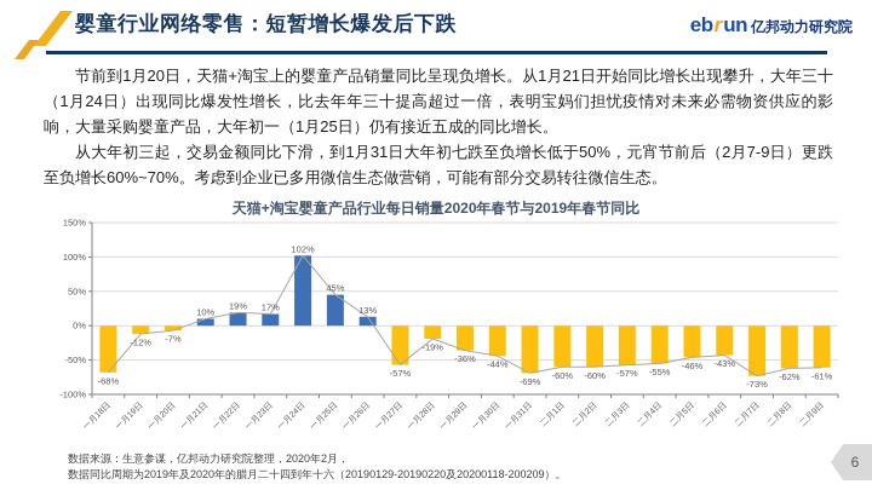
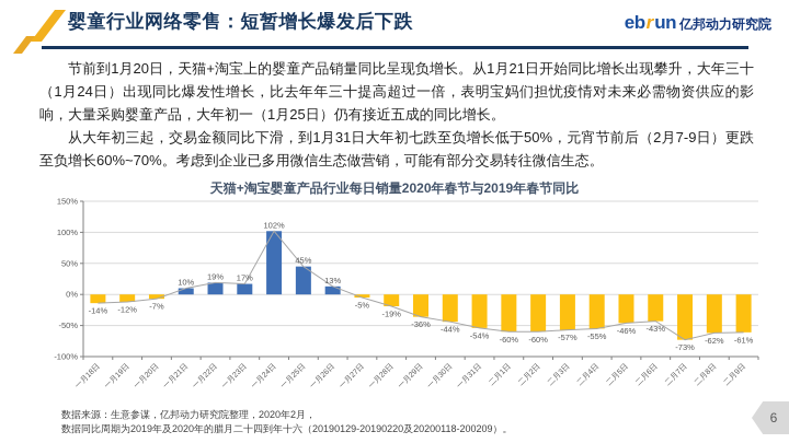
一月18日: -68% -> -14%
一月27日: -57% -> -5%
一月31日: -69% -> -54%
